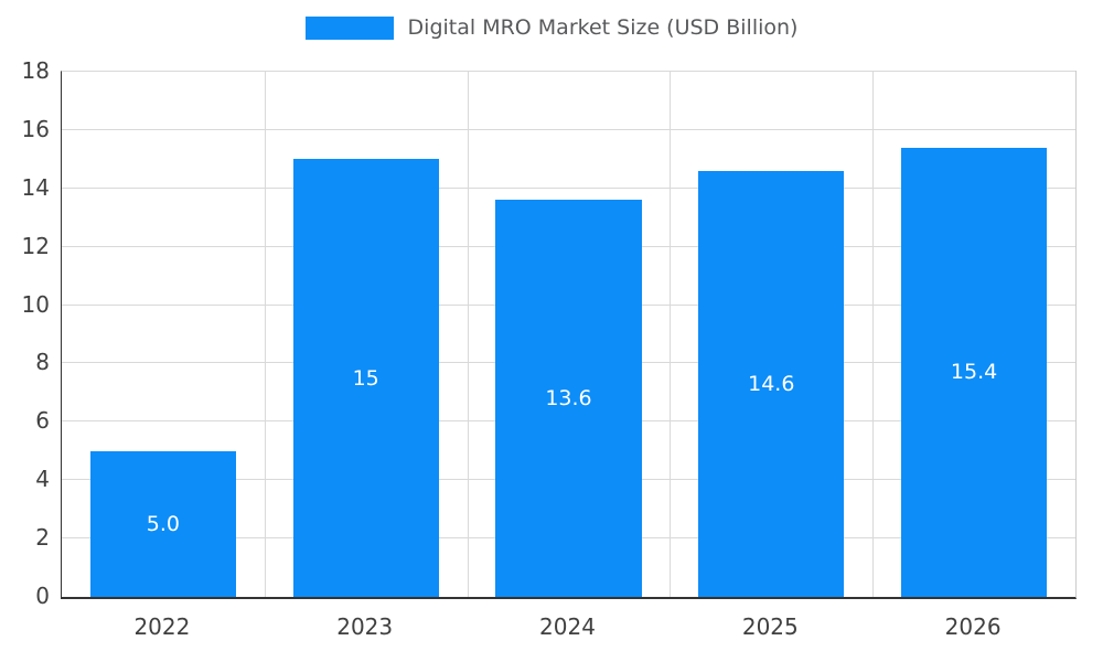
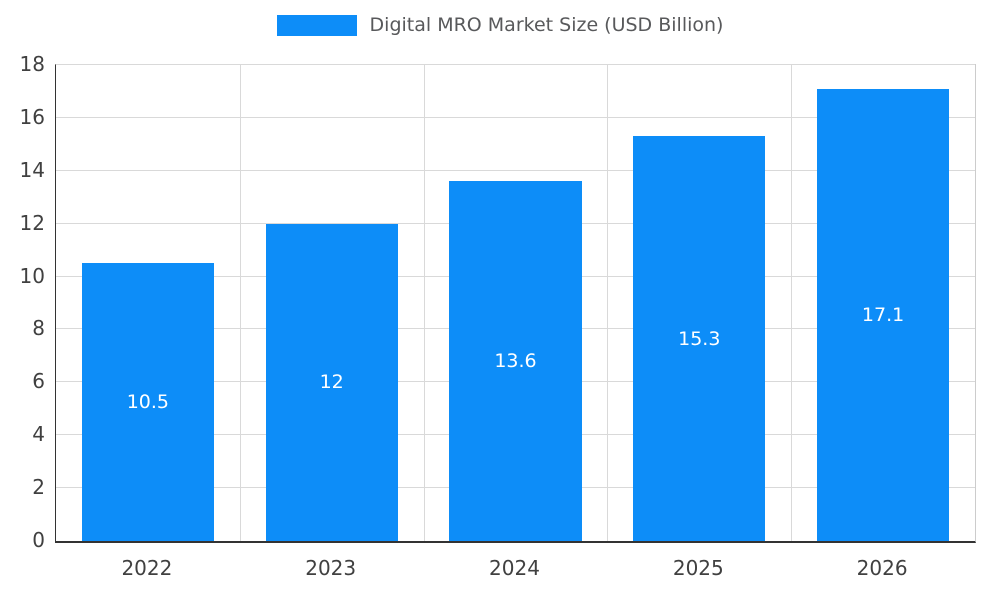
2022: 5.0 -> 10.5
2023: 15 -> 12
2025: 14.6 -> 15.3
2026: 15.4 -> 17.1
